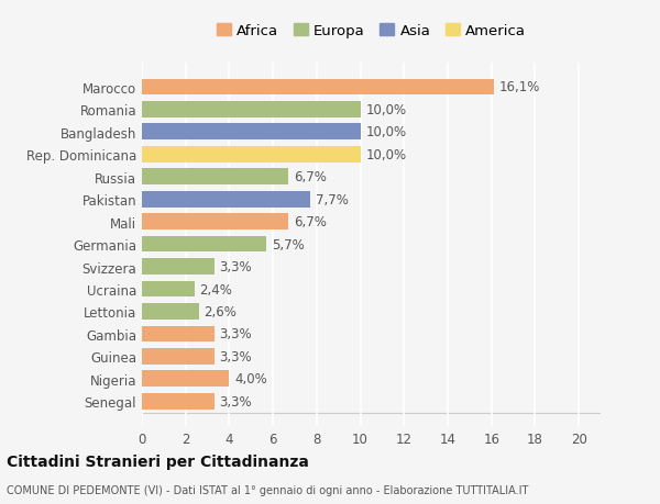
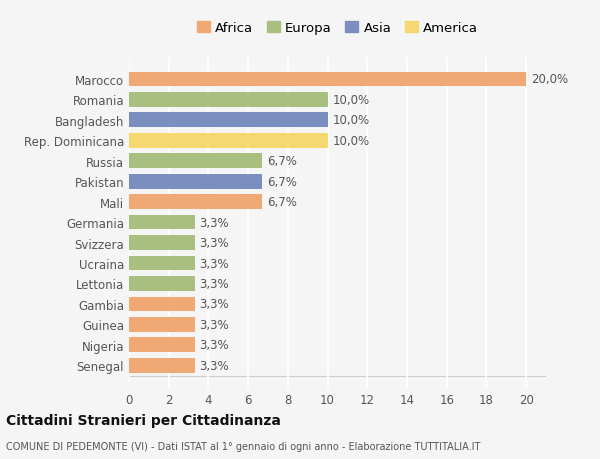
Marocco: 16,1% -> 20,0%
Pakistan: 7,7% -> 6,7%
Germania: 5,7% -> 3,3%
Ucraina: 2,4% -> 3,3%
Lettonia: 2,6% -> 3,3%
Nigeria: 4,0% -> 3,3%
